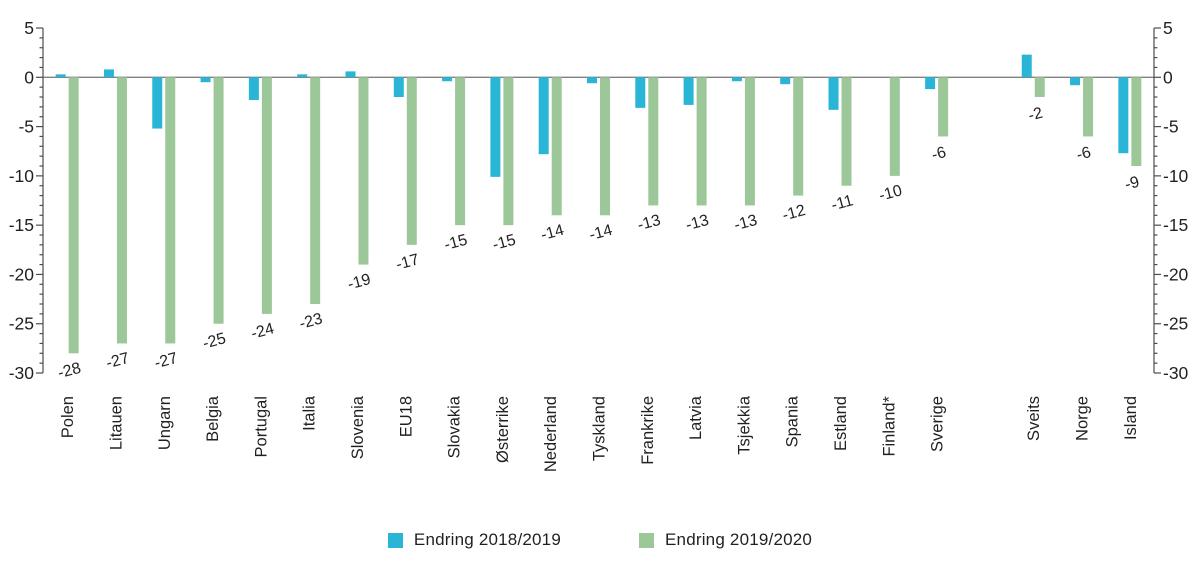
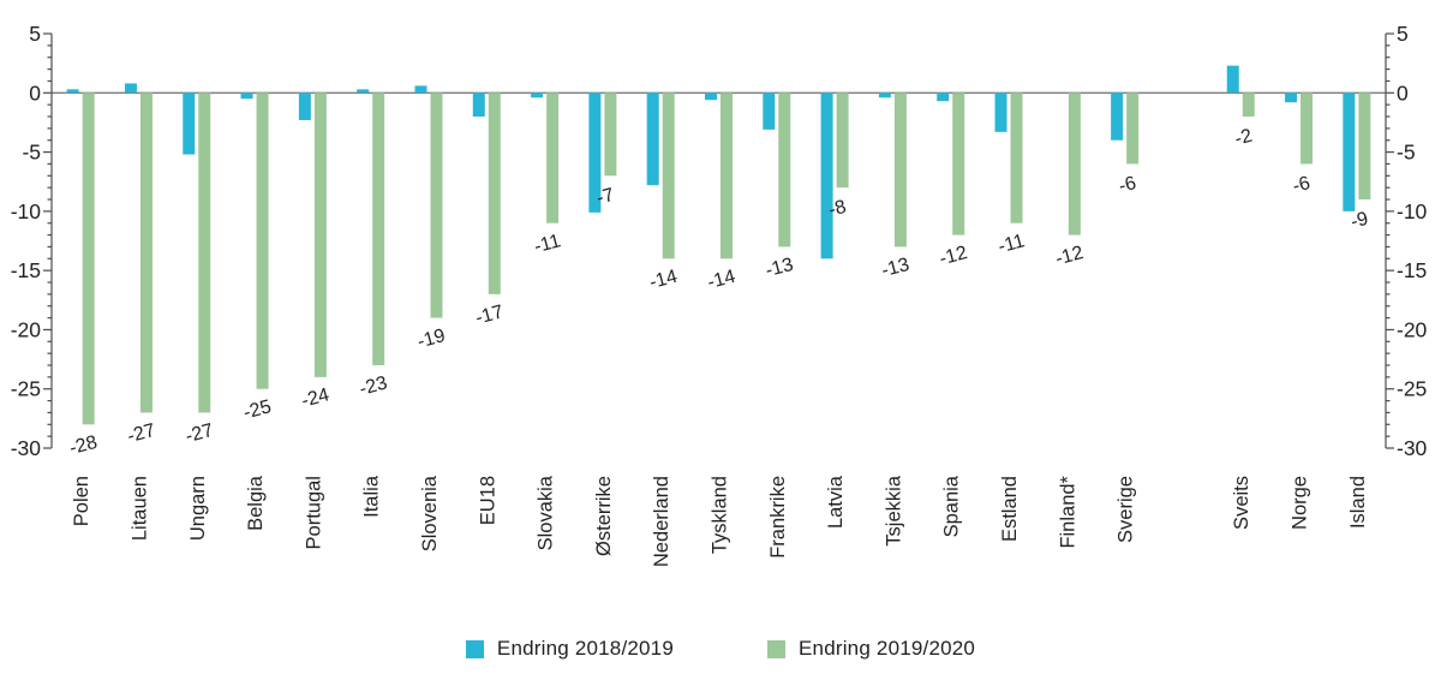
Endring 2019/2020/Slovakia: -15 -> -11
Endring 2019/2020/Østerrike: -15 -> -7
Endring 2018/2019/Latvia: -3 -> -14
Endring 2019/2020/Latvia: -13 -> -8
Endring 2019/2020/Finland*: -10 -> -12
Endring 2018/2019/Sverige: -1 -> -4
Endring 2018/2019/Island: -8 -> -10
